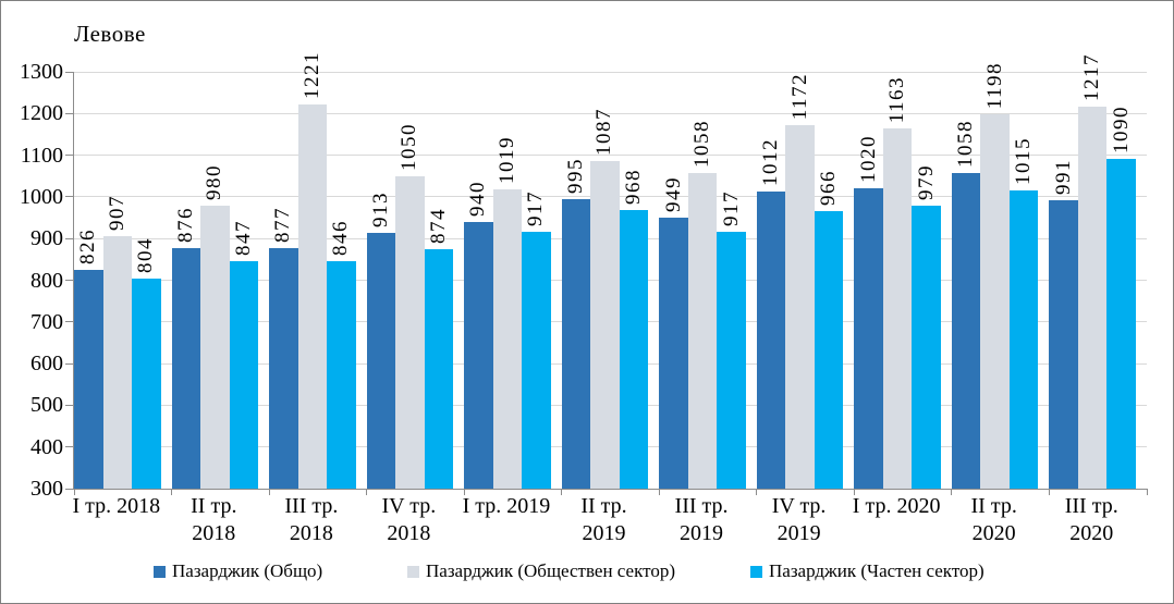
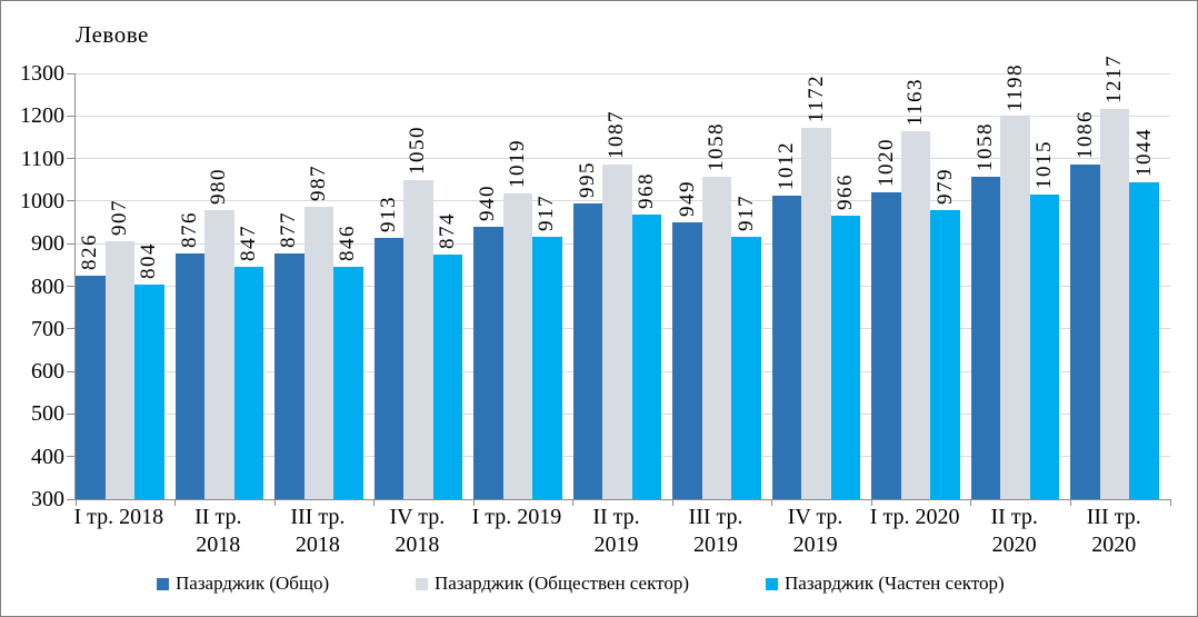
Пазарджик (Обществен сектор)/III тр. 2018: 1221 -> 987
Пазарджик (Общо)/III тр. 2020: 991 -> 1086
Пазарджик (Частен сектор)/III тр. 2020: 1090 -> 1044
